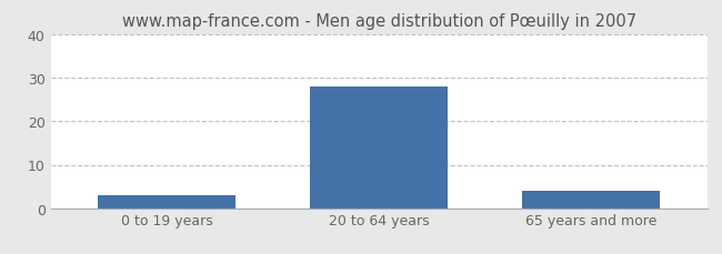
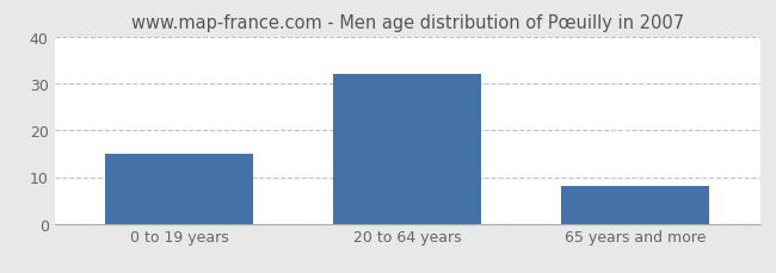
0 to 19 years: 3 -> 15
20 to 64 years: 28 -> 32
65 years and more: 4 -> 8
